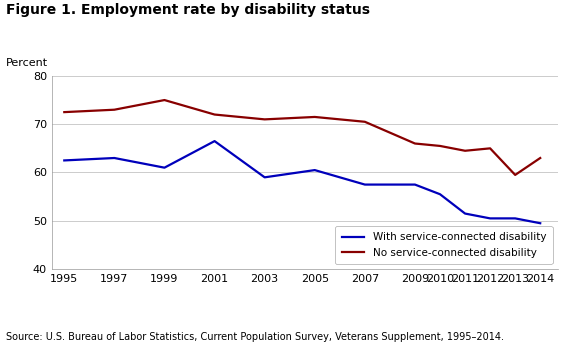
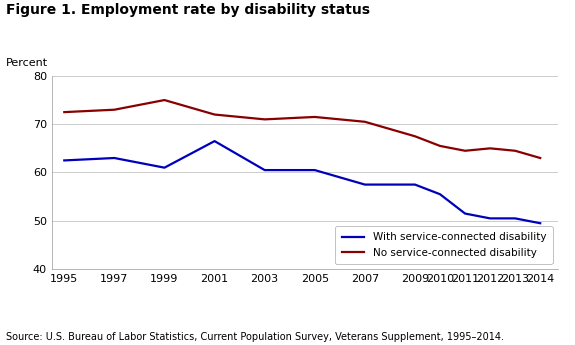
With service-connected disability/2003: 59.0 -> 60.5
No service-connected disability/2009: 66.0 -> 67.5
No service-connected disability/2013: 59.5 -> 64.5
